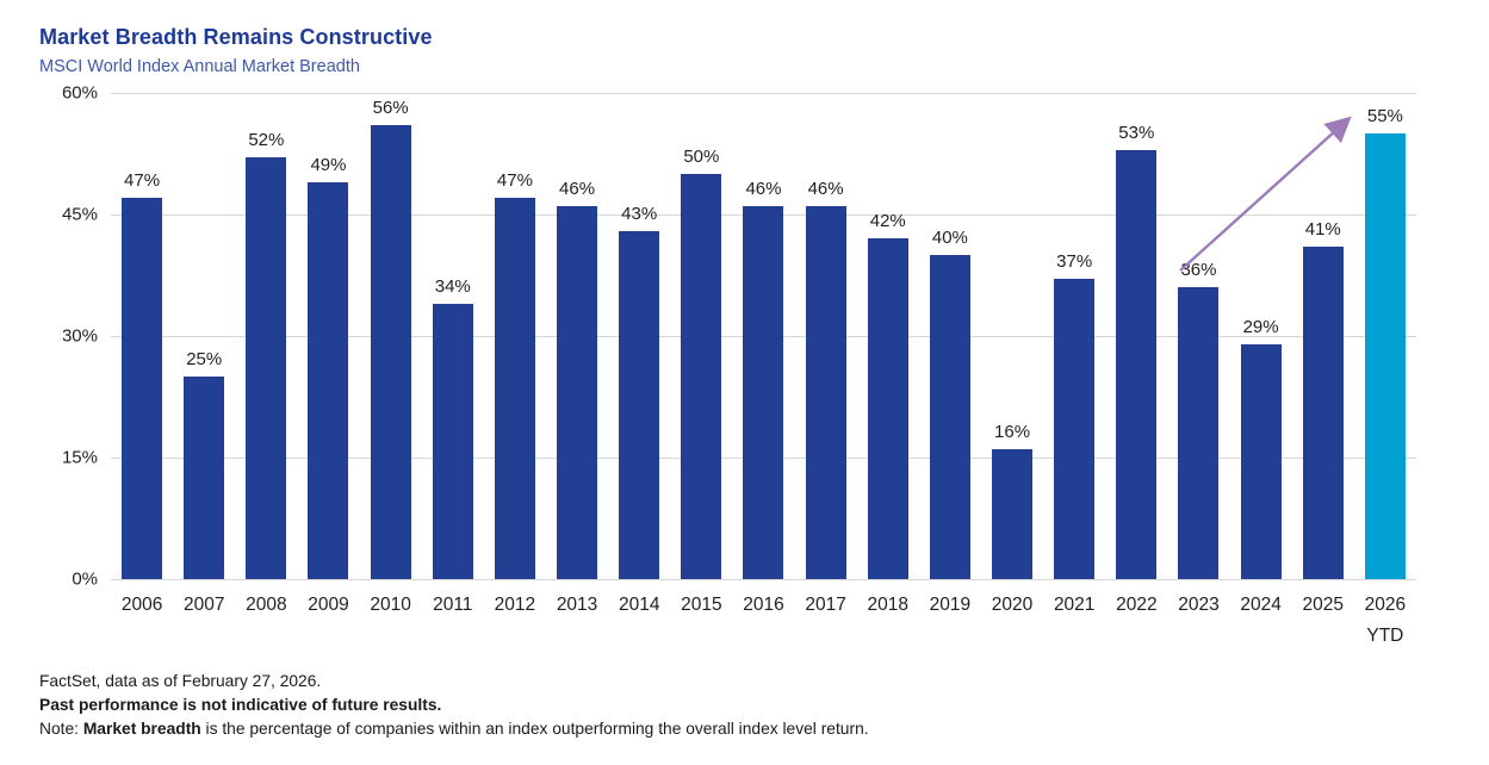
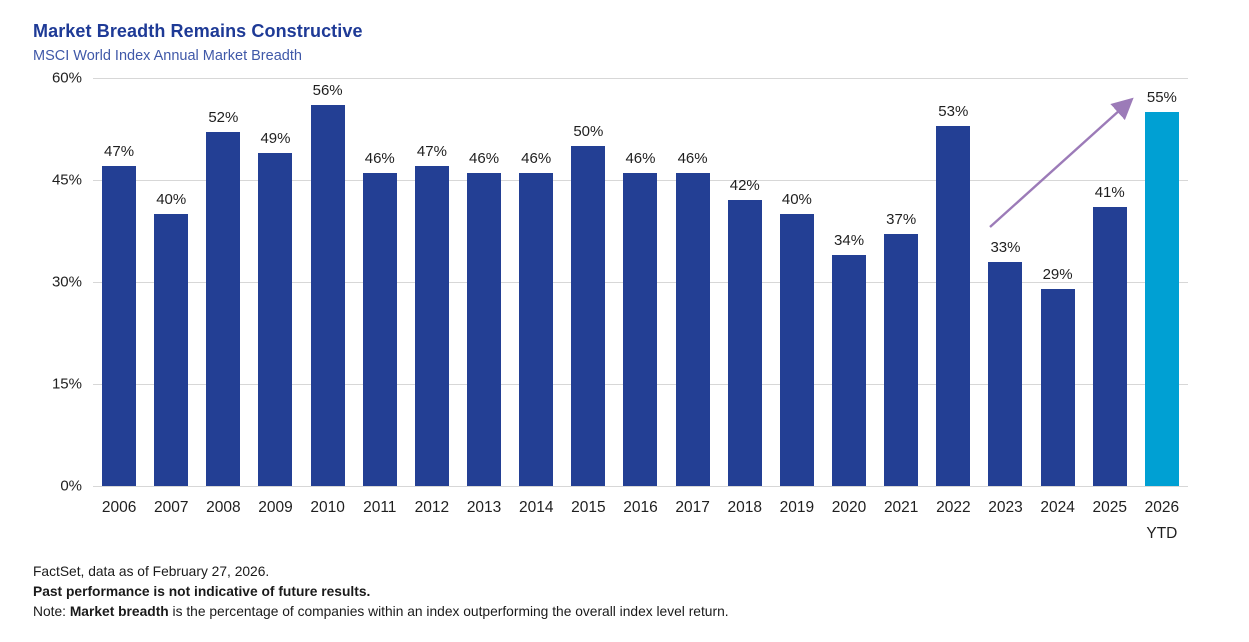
2007: 25% -> 40%
2011: 34% -> 46%
2014: 43% -> 46%
2020: 16% -> 34%
2023: 36% -> 33%
